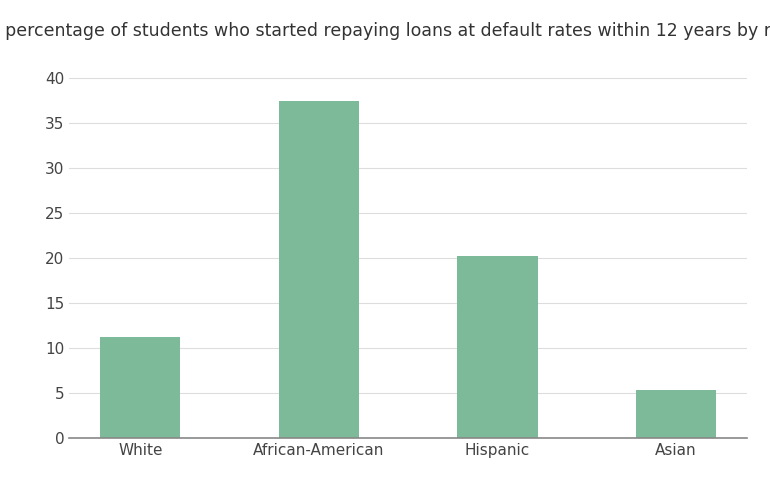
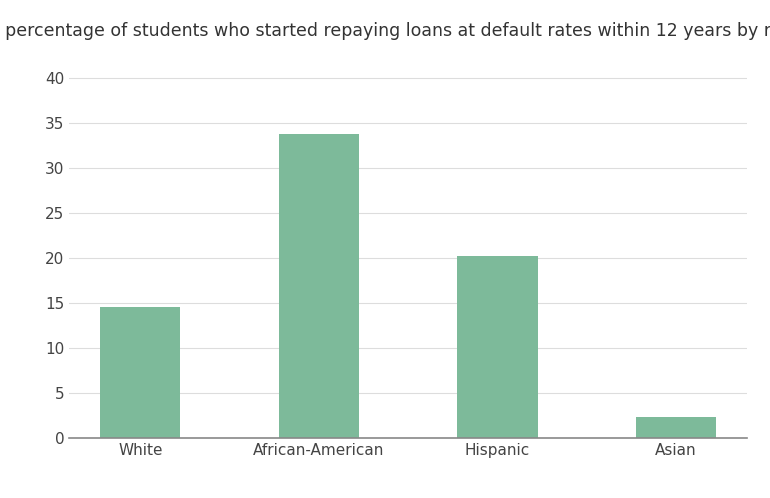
White: 11.2 -> 14.6
African-American: 37.4 -> 33.8
Asian: 5.4 -> 2.4
